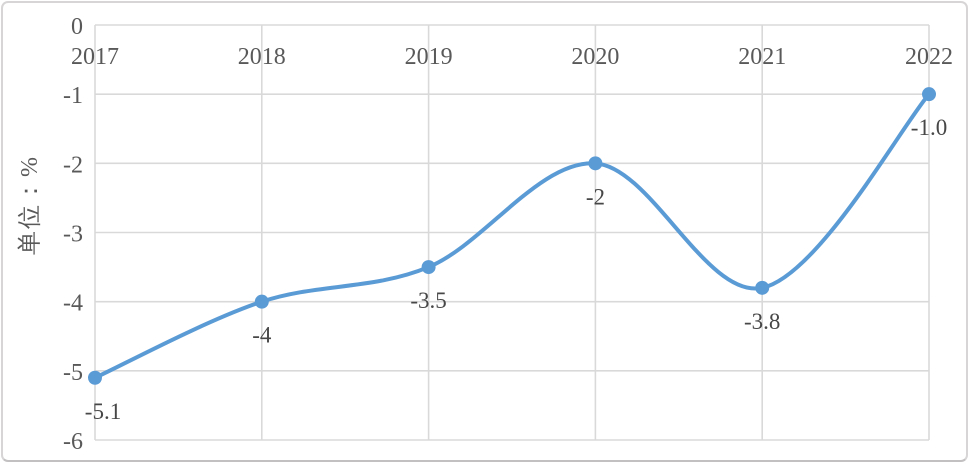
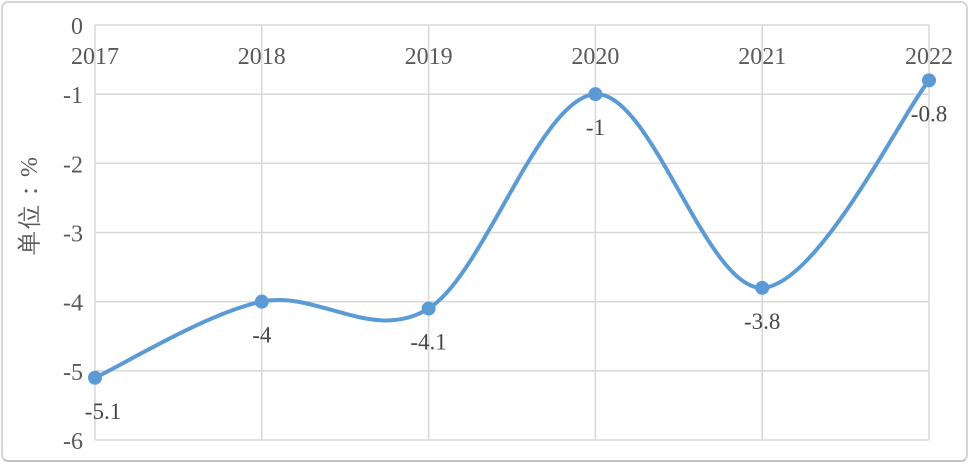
2019: -3.5 -> -4.1
2020: -2 -> -1
2022: -1.0 -> -0.8
